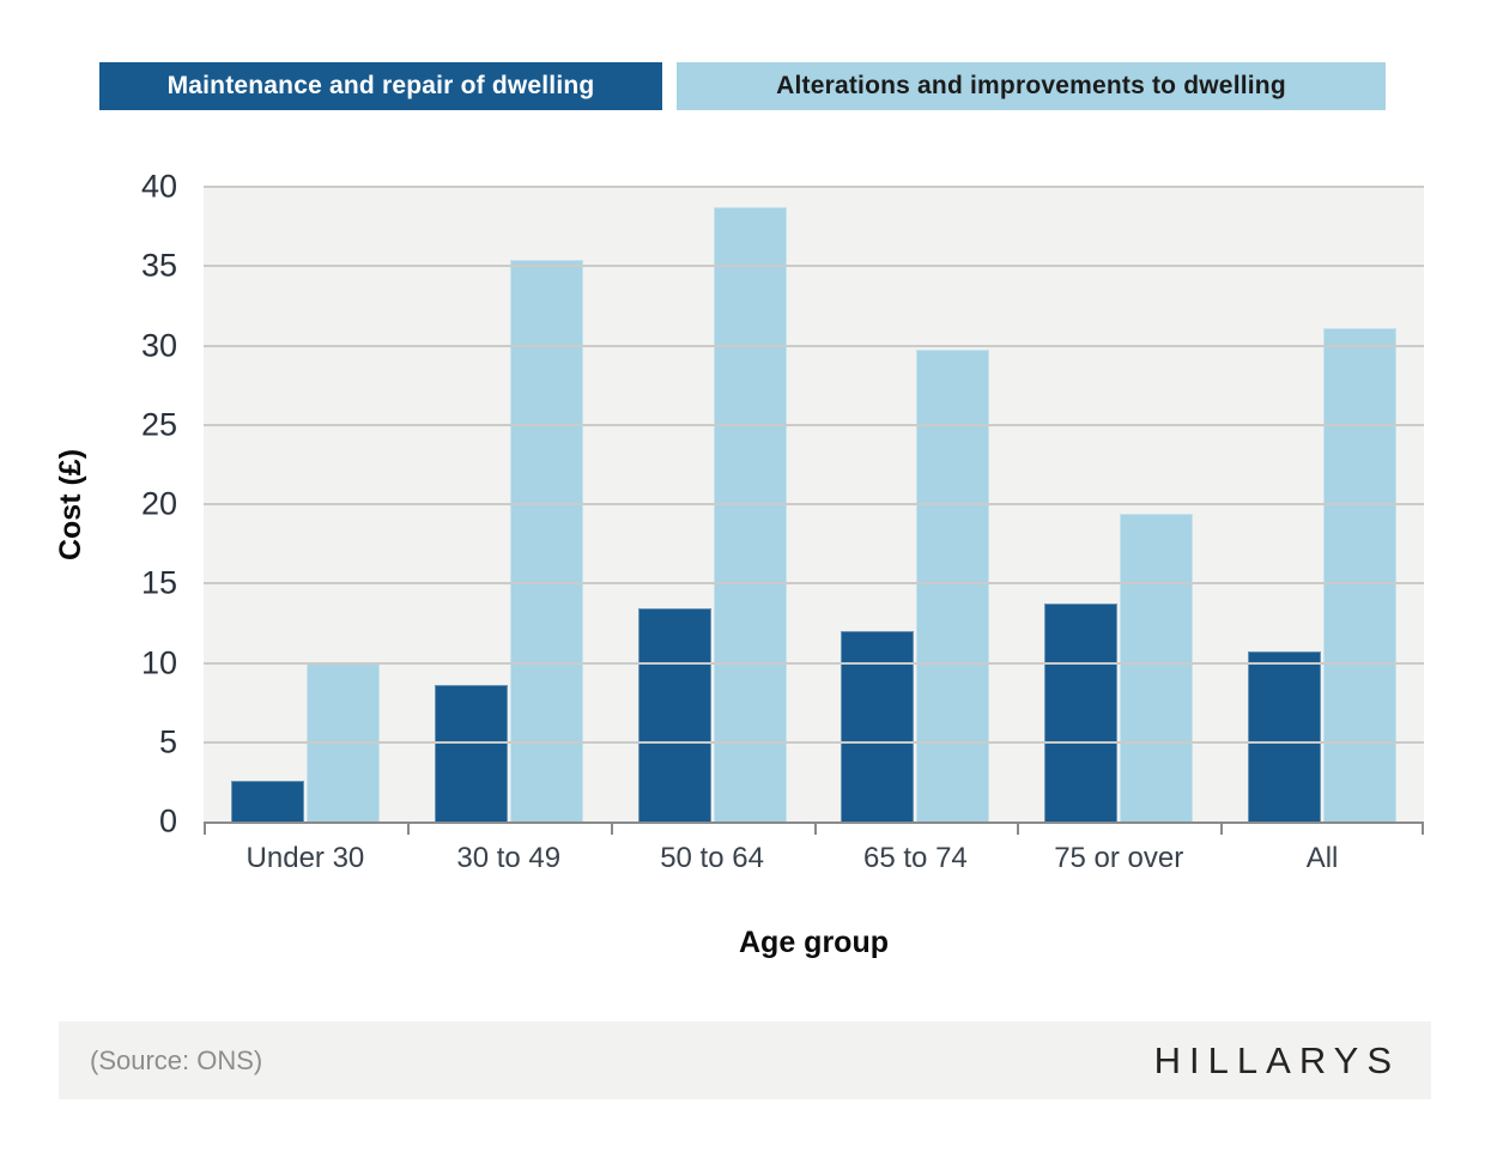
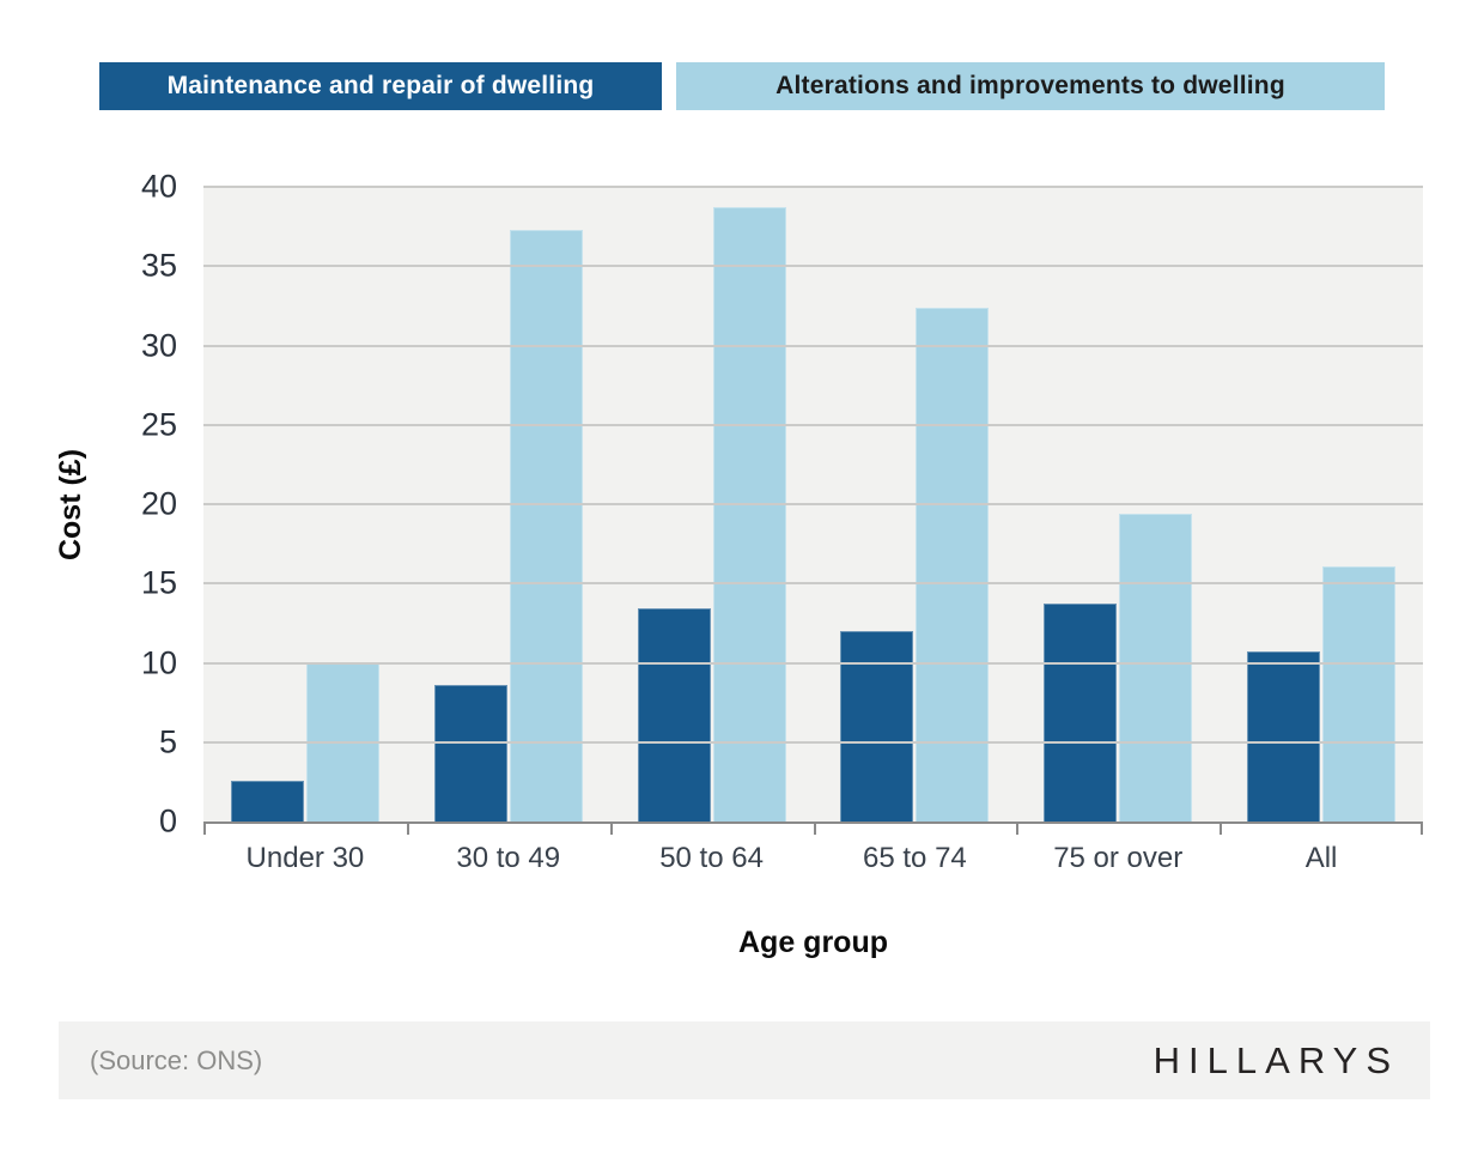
Alterations and improvements to dwelling/30 to 49: 35.4 -> 37.3
Alterations and improvements to dwelling/65 to 74: 29.7 -> 32.4
Alterations and improvements to dwelling/All: 31.1 -> 16.1
